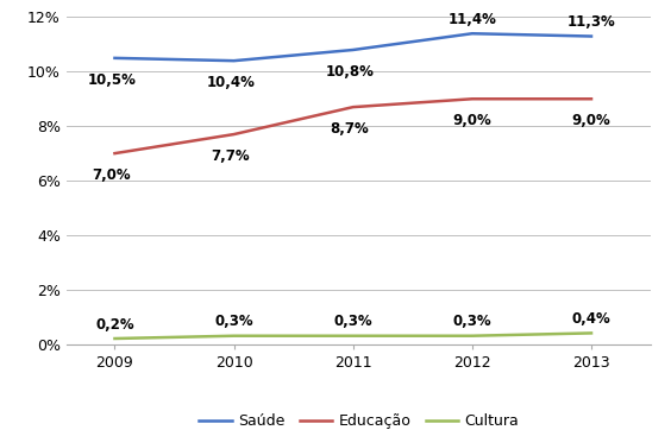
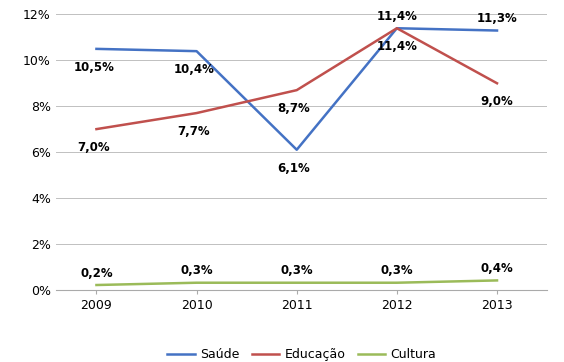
Saúde/2011: 10,8% -> 6,1%
Educação/2012: 9,0% -> 11,4%
